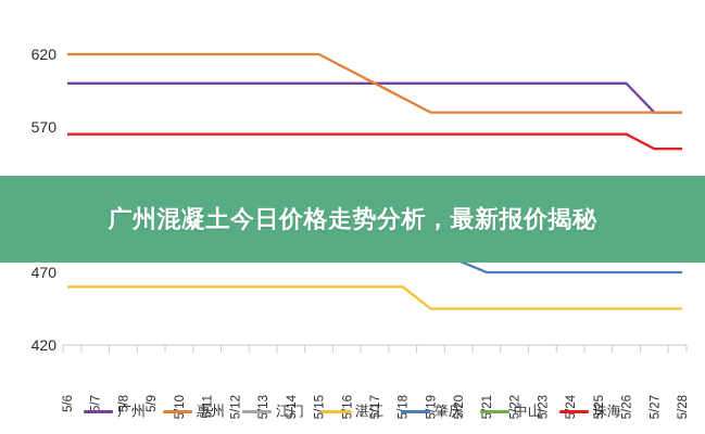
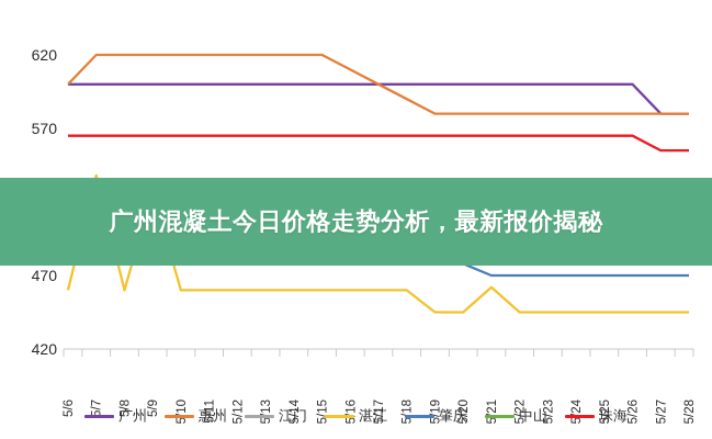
惠州/5/6: 620 -> 600
湛江/5/7: 460 -> 538
湛江/5/9: 460 -> 527
湛江/5/21: 445 -> 462
